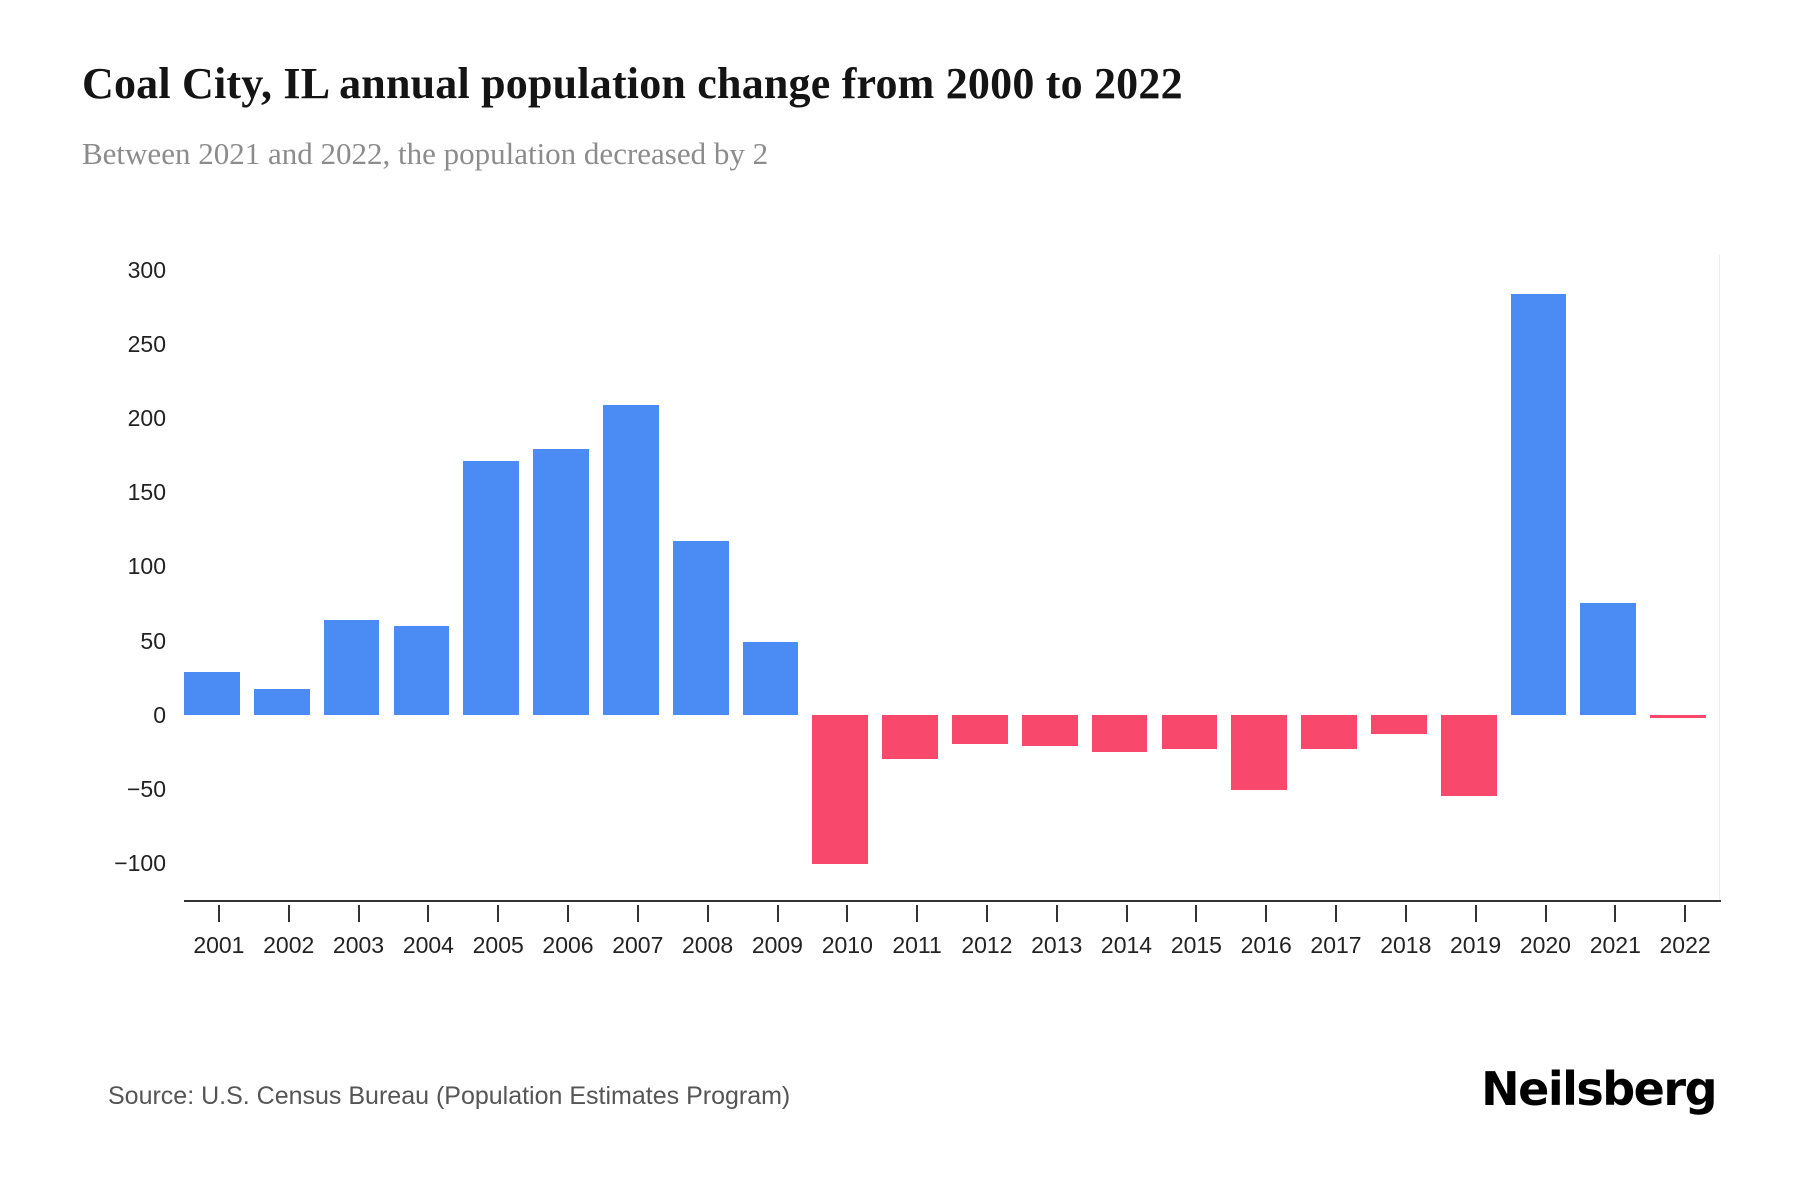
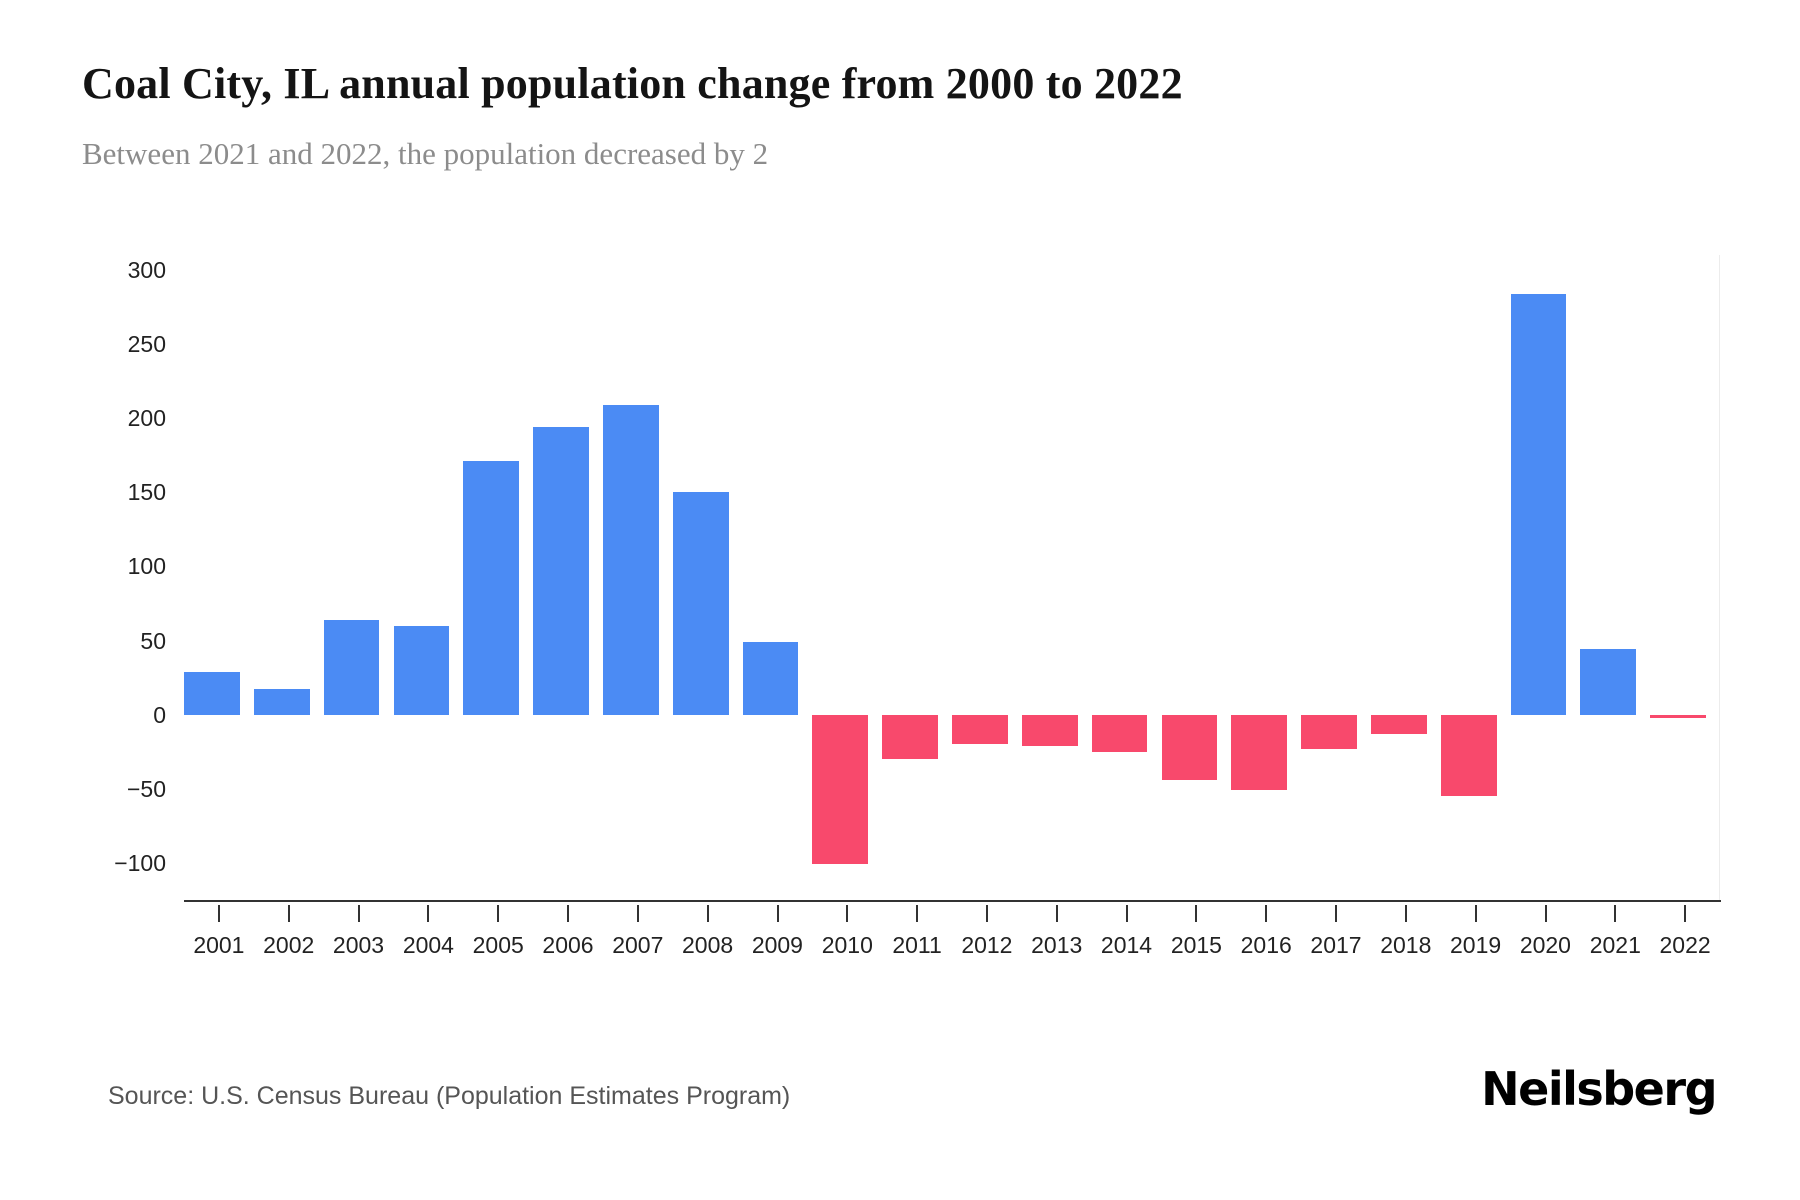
2006: 179 -> 194
2008: 117 -> 150
2015: -23 -> -44
2021: 75 -> 44
